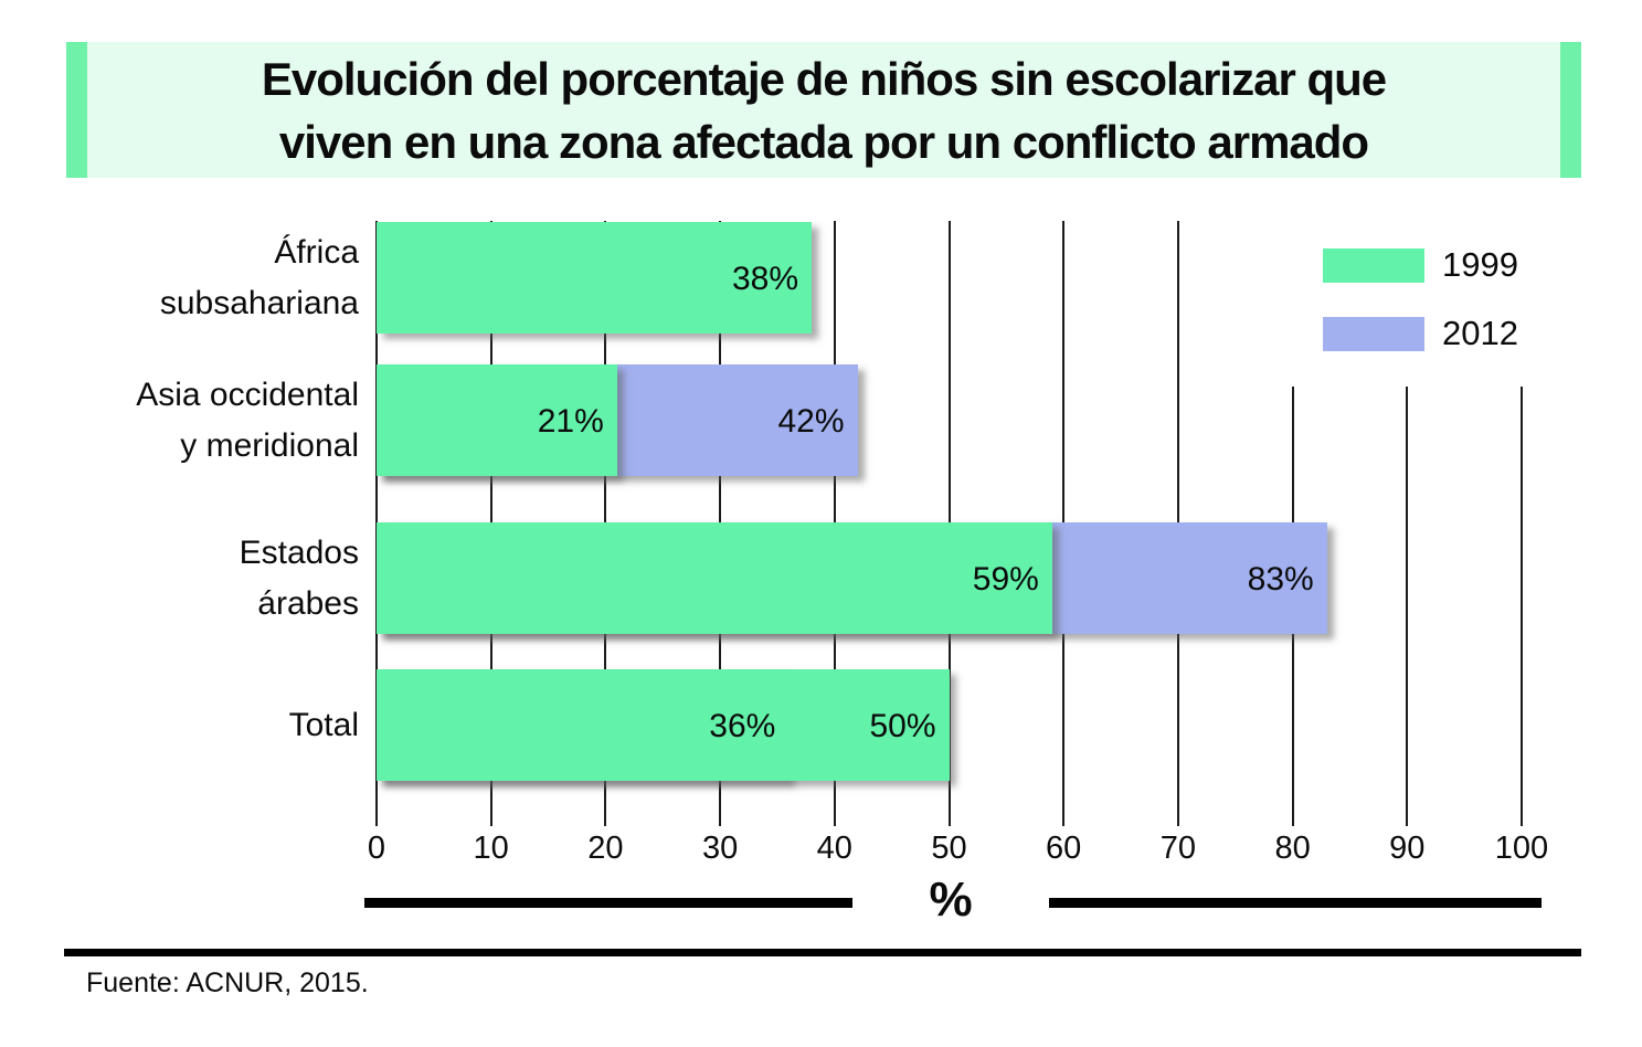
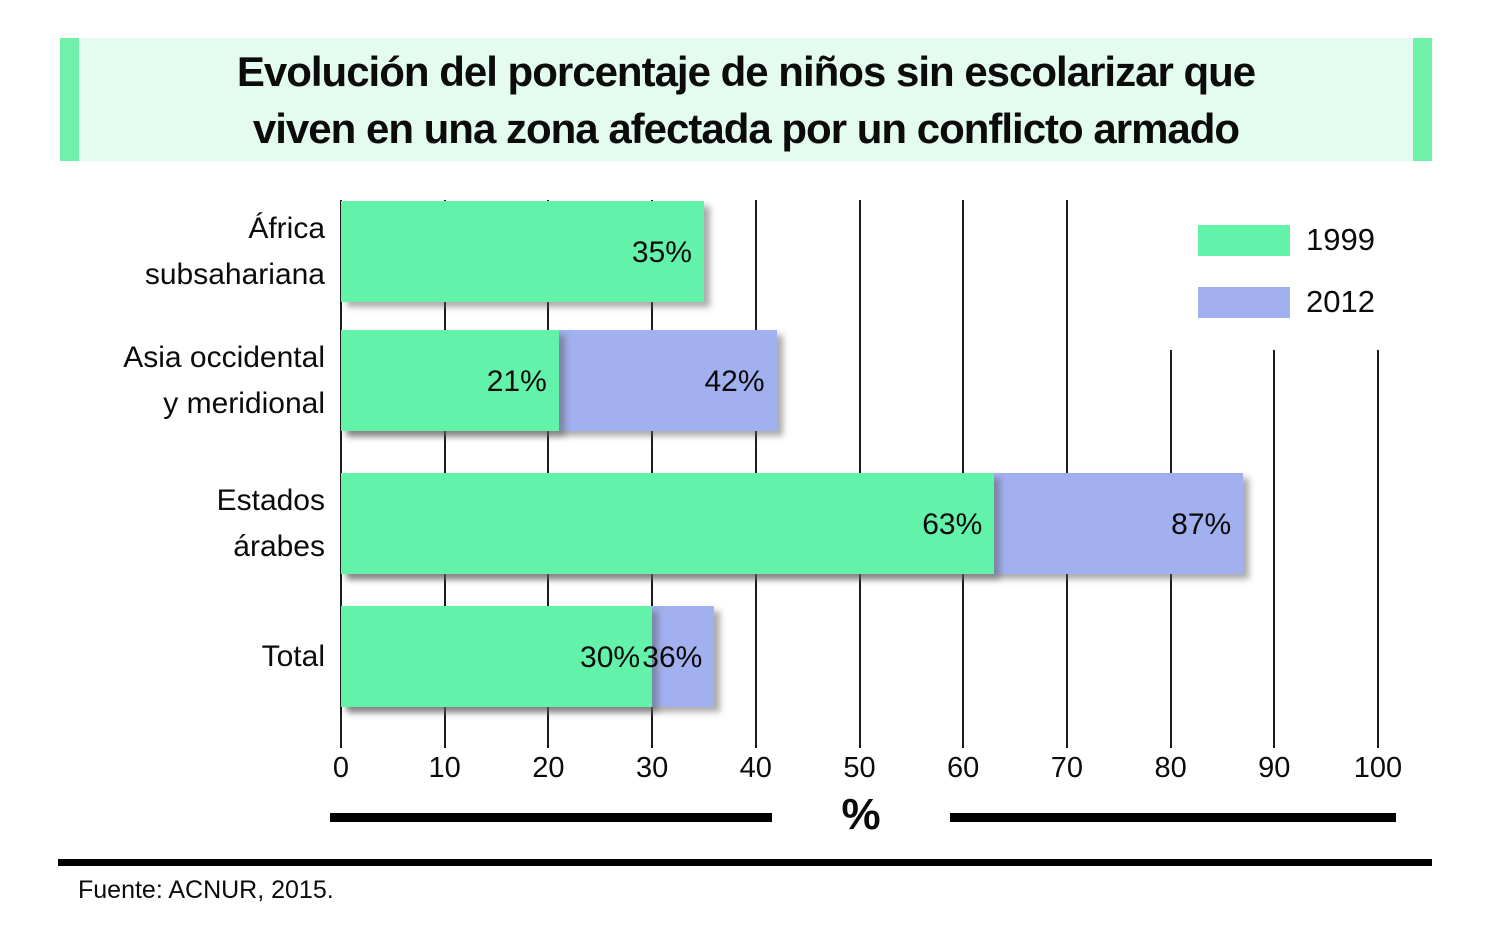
1999/África subsahariana: 38% -> 35%
1999/Estados árabes: 59% -> 63%
2012/Estados árabes: 83% -> 87%
1999/Total: 50% -> 30%
